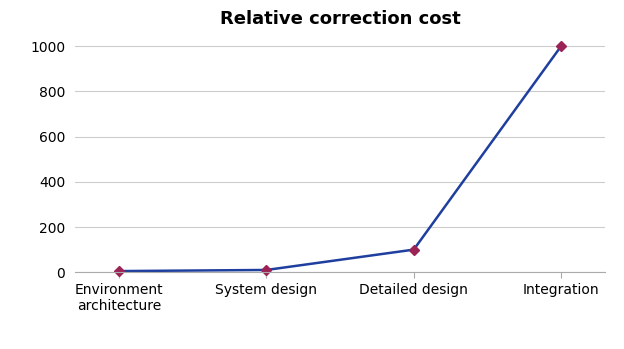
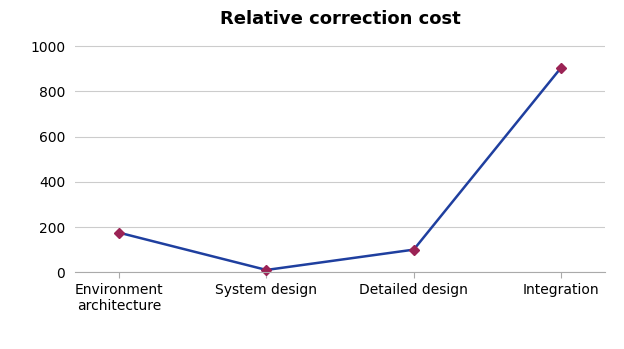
Environment architecture: 5 -> 175
Integration: 1000 -> 905
